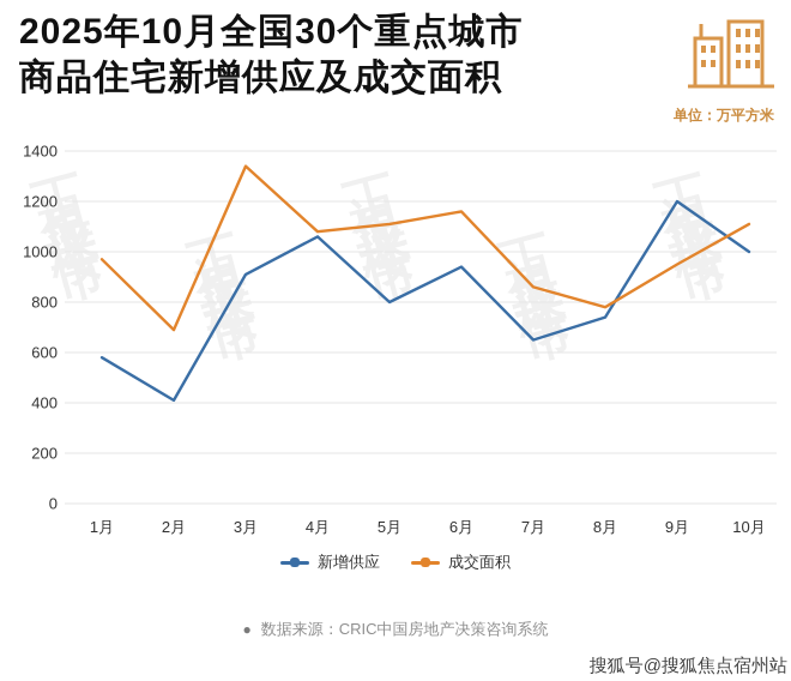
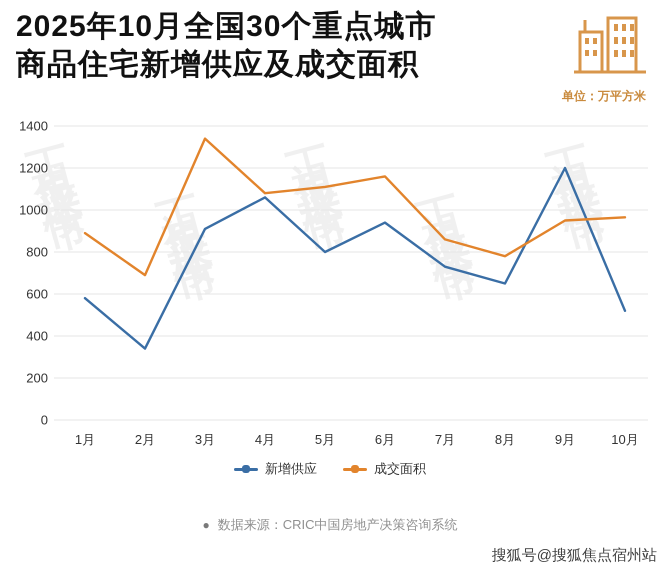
成交面积/1月: 970 -> 890
新增供应/2月: 410 -> 340
新增供应/7月: 650 -> 730
新增供应/8月: 740 -> 650
新增供应/10月: 1000 -> 520
成交面积/10月: 1110 -> 960
